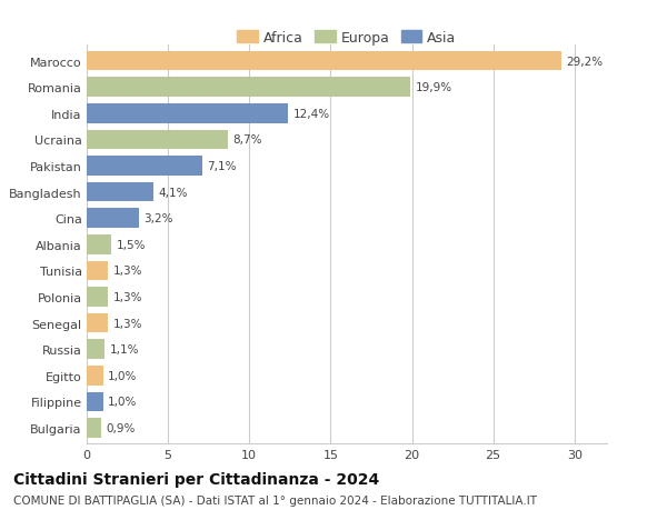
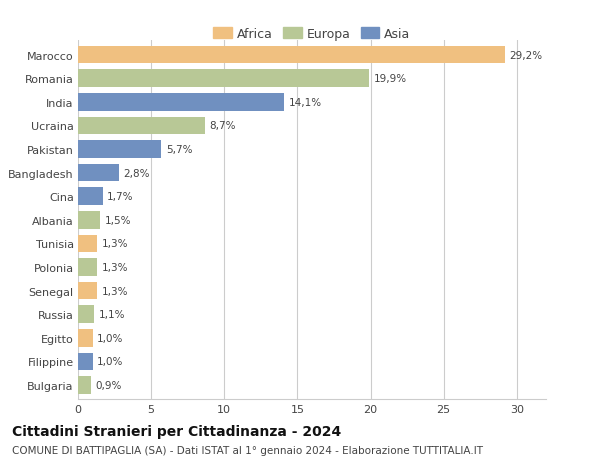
India: 12,4% -> 14,1%
Pakistan: 7,1% -> 5,7%
Bangladesh: 4,1% -> 2,8%
Cina: 3,2% -> 1,7%
